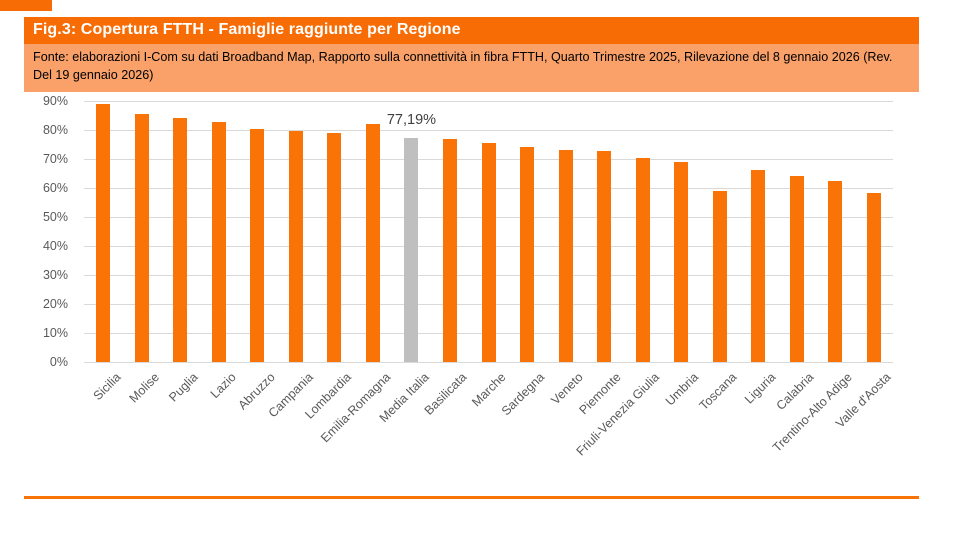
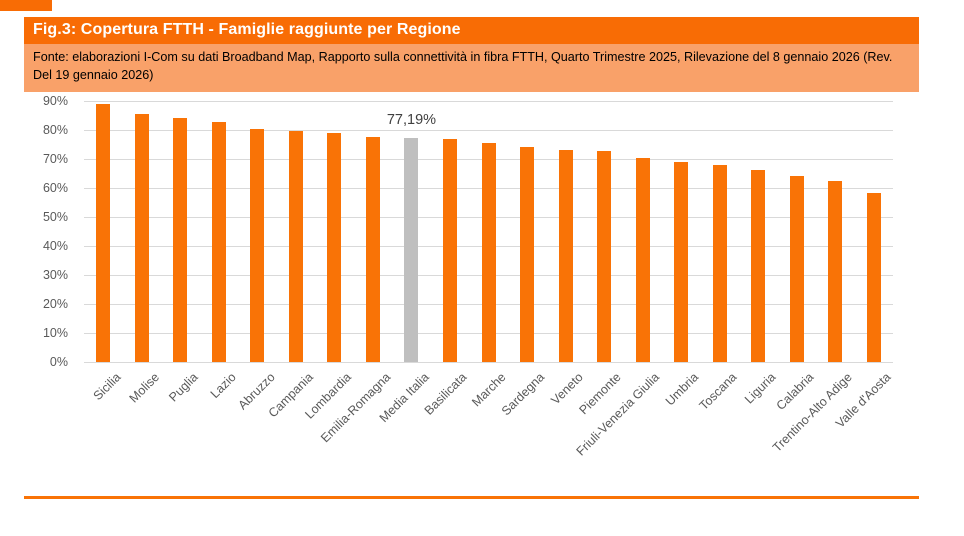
Emilia-Romagna: 82% -> 78%
Toscana: 59% -> 68%
